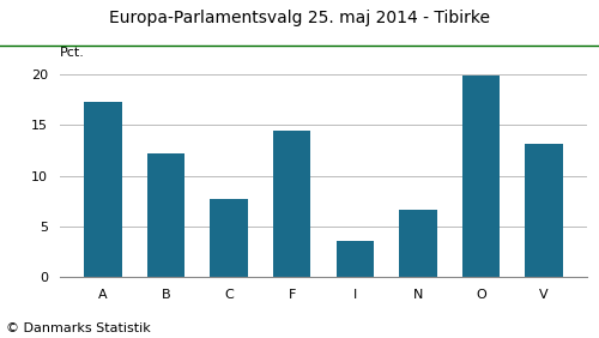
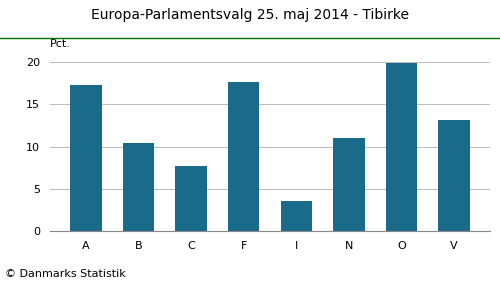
B: 12.2 -> 10.4
F: 14.4 -> 17.6
N: 6.6 -> 11.0
